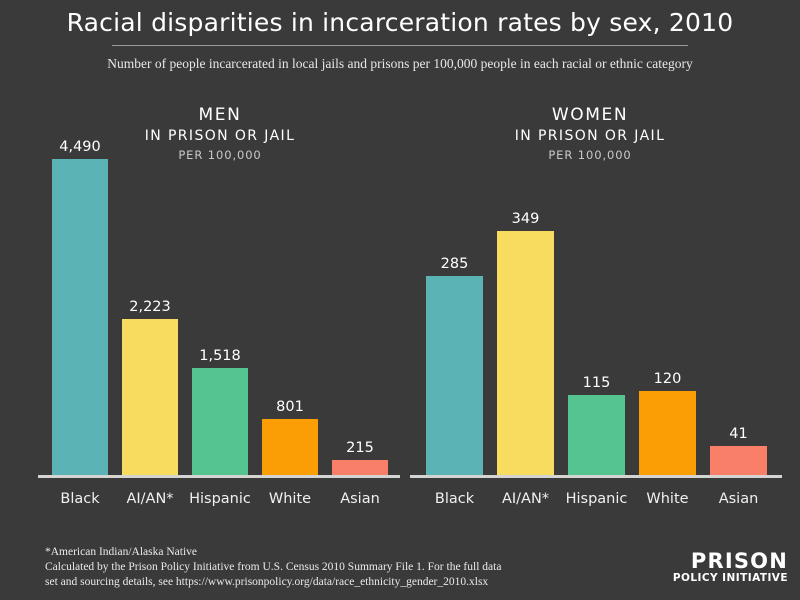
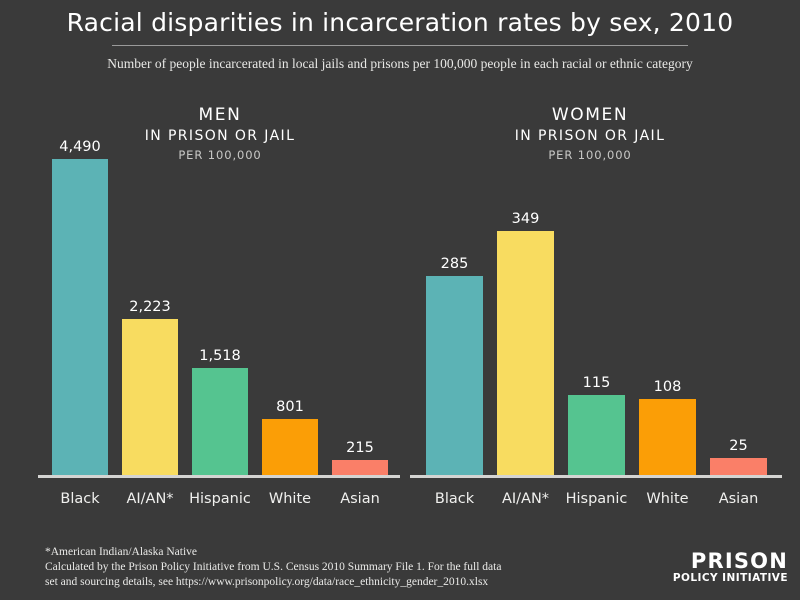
Women in prison or jail per 100,000/White: 120 -> 108
Women in prison or jail per 100,000/Asian: 41 -> 25
